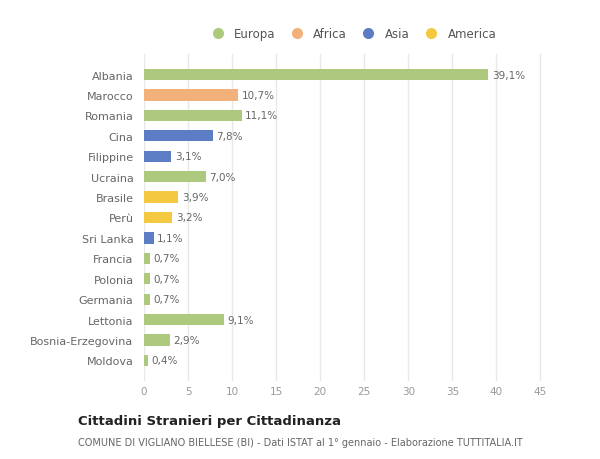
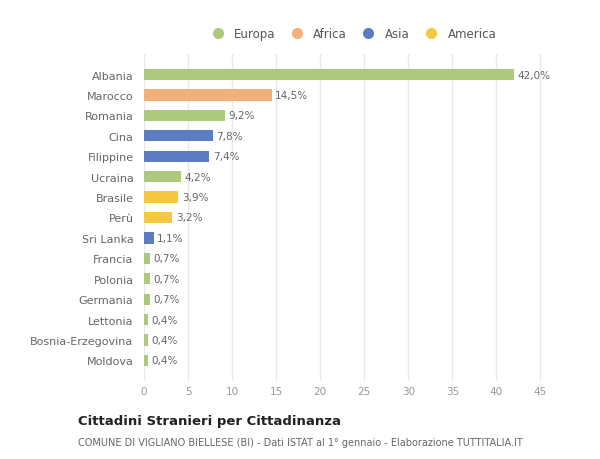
Albania: 39,1% -> 42,0%
Marocco: 10,7% -> 14,5%
Romania: 11,1% -> 9,2%
Filippine: 3,1% -> 7,4%
Ucraina: 7,0% -> 4,2%
Lettonia: 9,1% -> 0,4%
Bosnia-Erzegovina: 2,9% -> 0,4%
